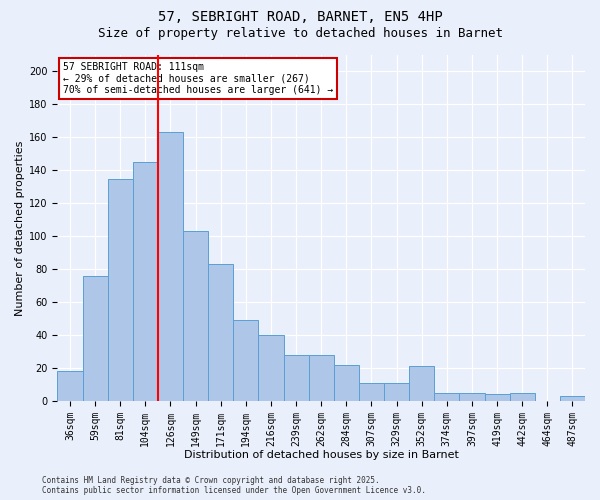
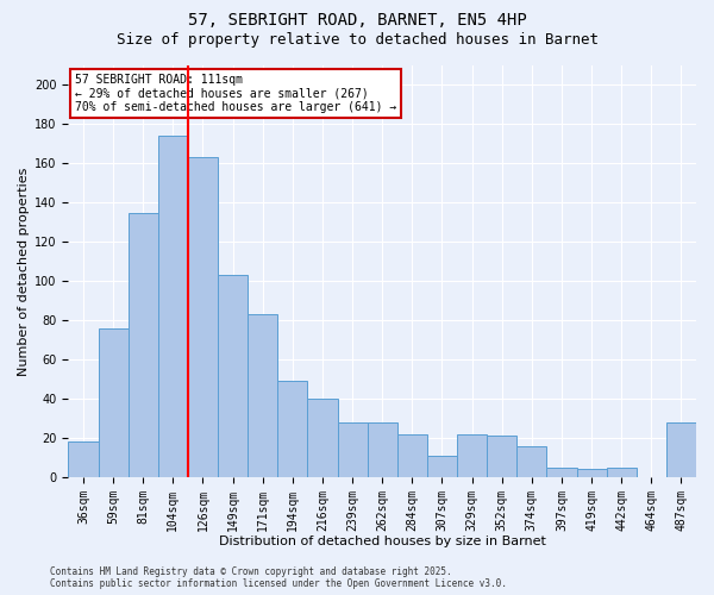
104sqm: 145 -> 174
329sqm: 11 -> 22
374sqm: 5 -> 16
487sqm: 3 -> 28
